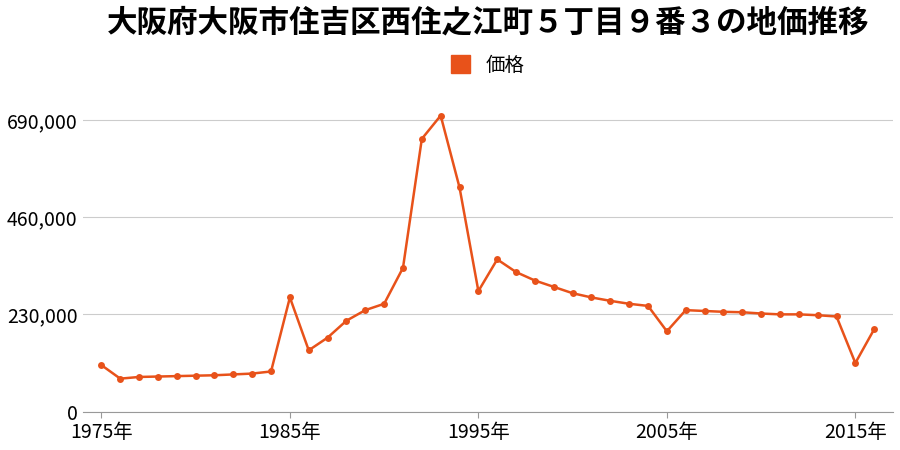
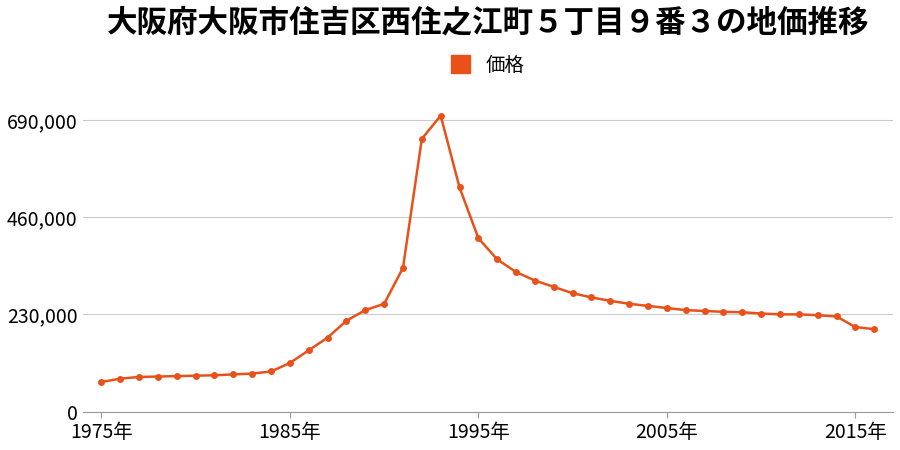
1975年: 110,000 -> 70,000
1985年: 270,000 -> 115,000
1995年: 285,000 -> 410,000
2005年: 190,000 -> 245,000
2015年: 115,000 -> 200,000
